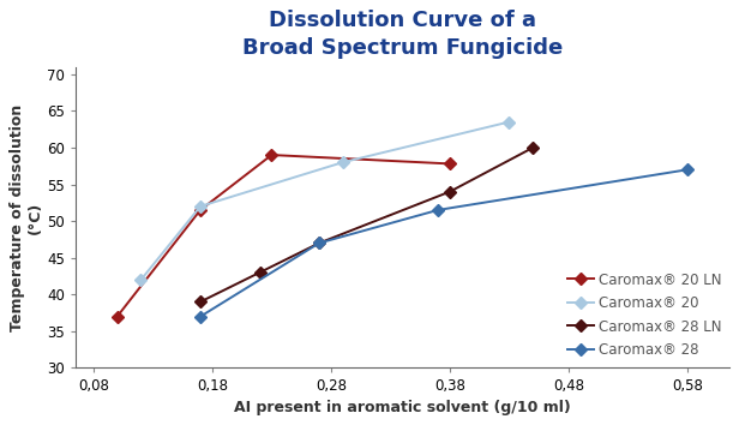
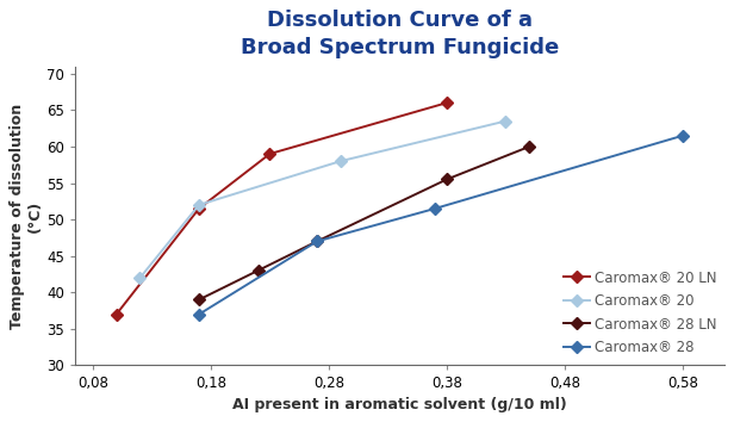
Caromax® 20 LN/0,38: 57.8 -> 66.0
Caromax® 28 LN/0,38: 54.0 -> 55.5
Caromax® 28/0,58: 57.0 -> 61.5
